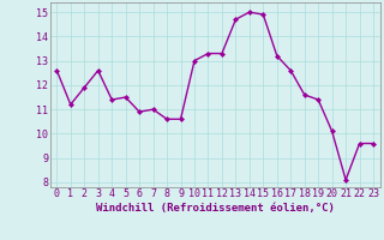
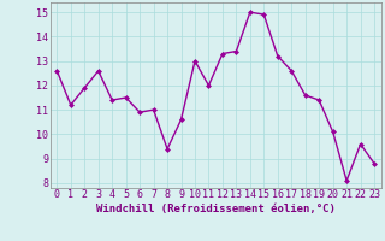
8: 10.6 -> 9.4
11: 13.3 -> 12.0
13: 14.7 -> 13.4
23: 9.6 -> 8.8
